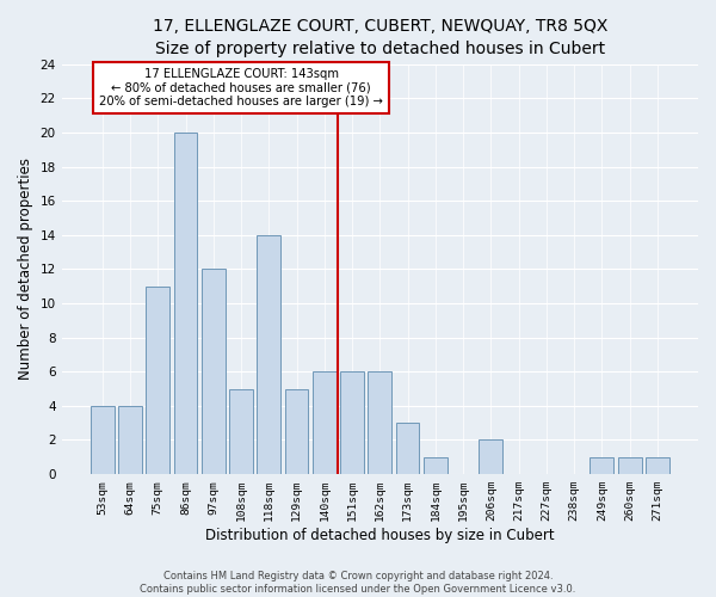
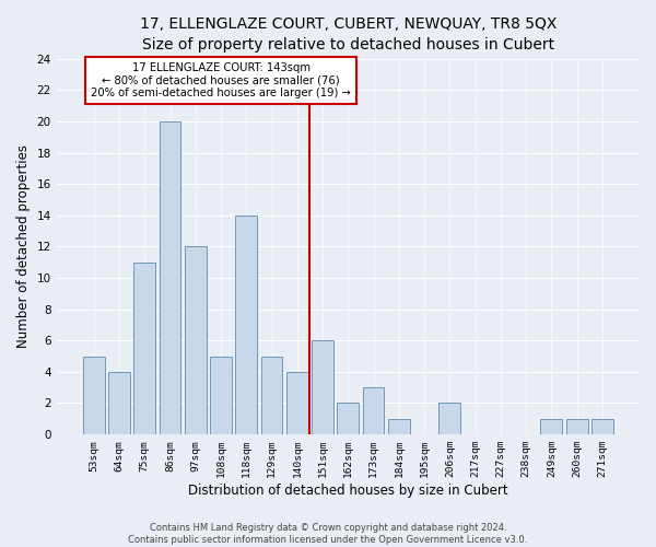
53sqm: 4 -> 5
140sqm: 6 -> 4
162sqm: 6 -> 2
